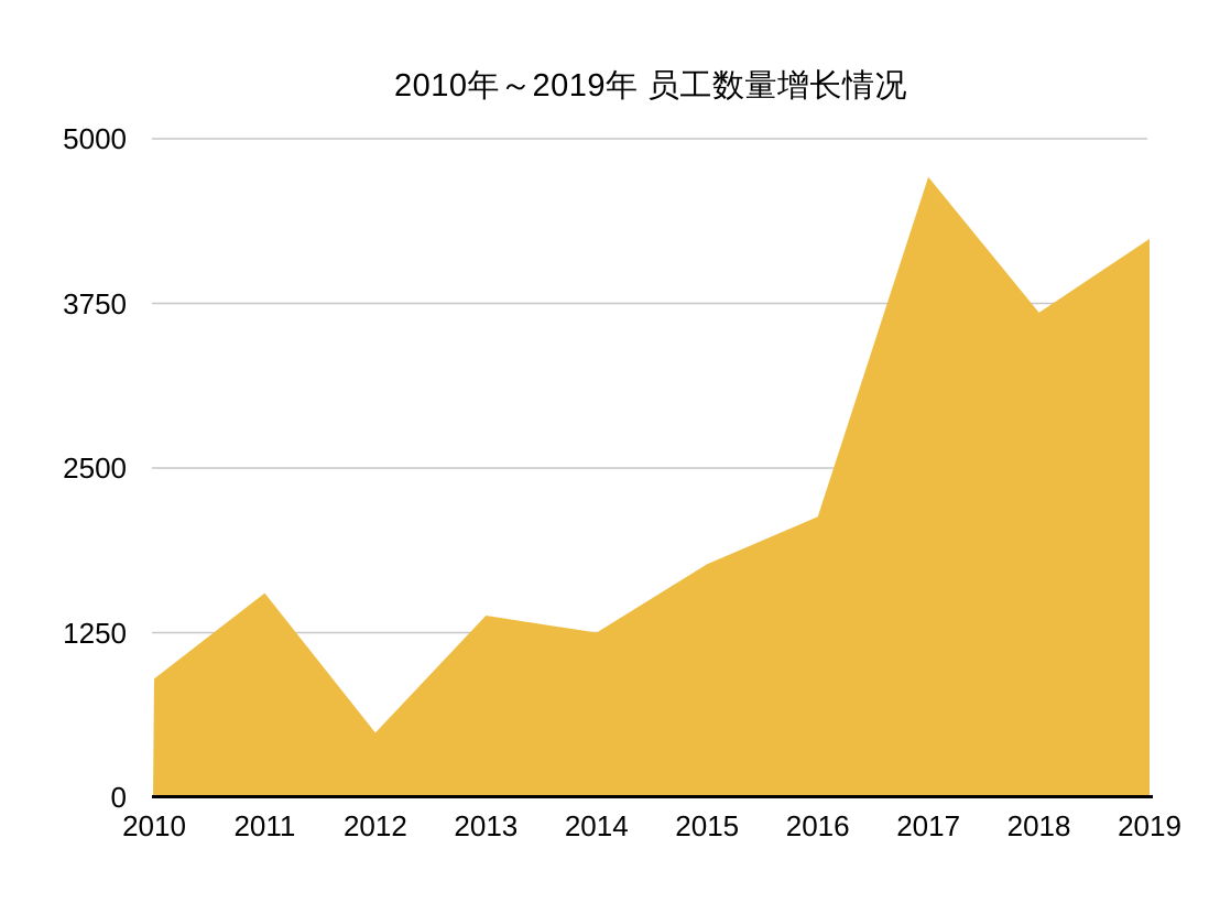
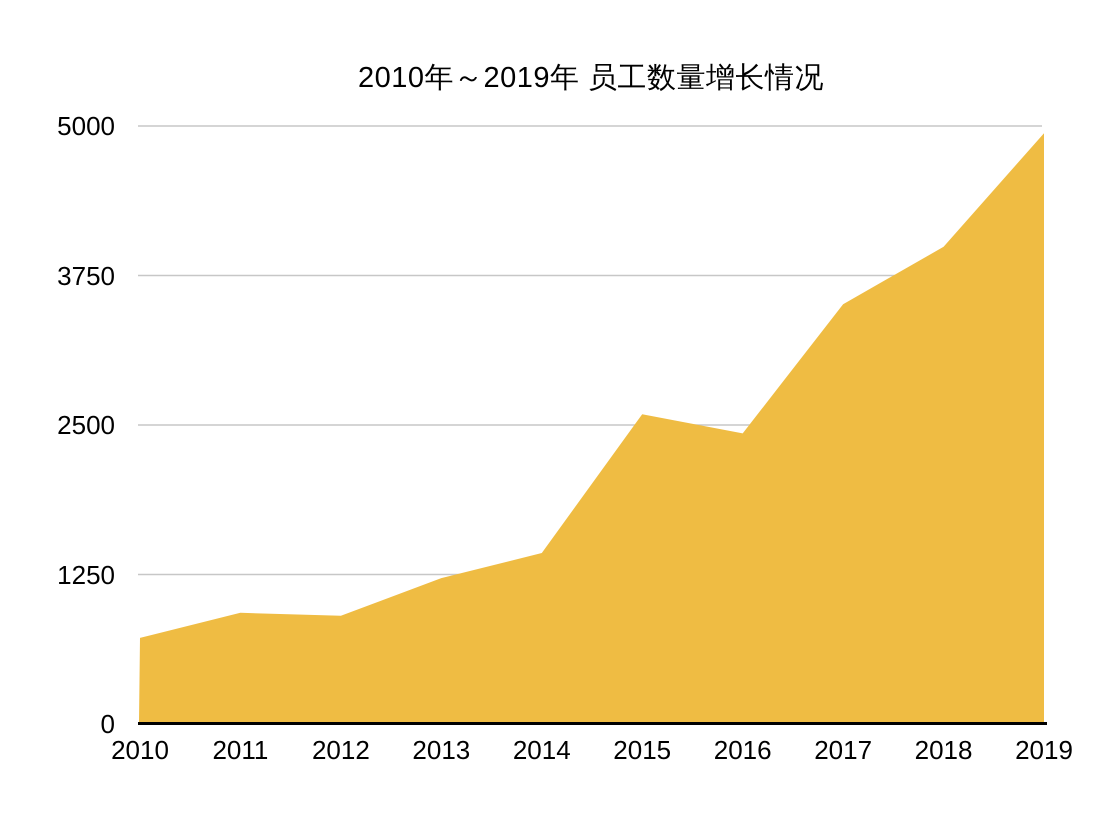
2010: 900 -> 720
2011: 1550 -> 930
2012: 490 -> 900
2013: 1380 -> 1220
2014: 1250 -> 1430
2015: 1770 -> 2590
2016: 2130 -> 2430
2017: 4710 -> 3510
2018: 3680 -> 3990
2019: 4240 -> 4940
